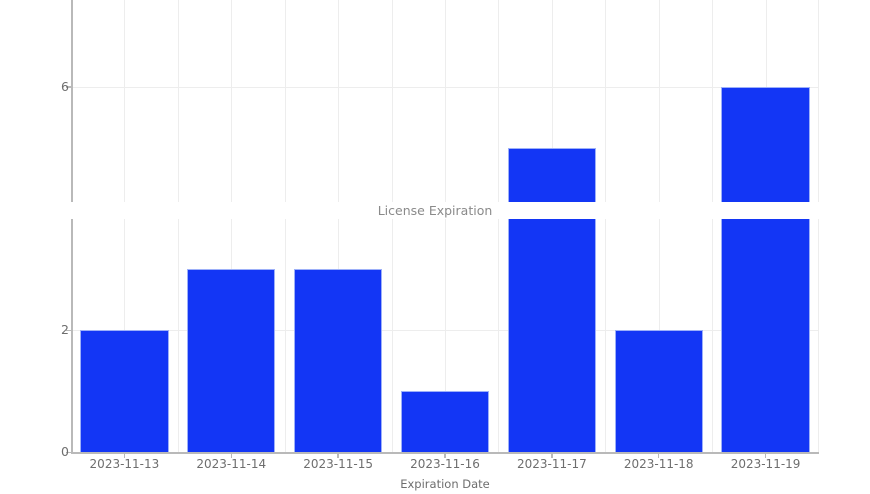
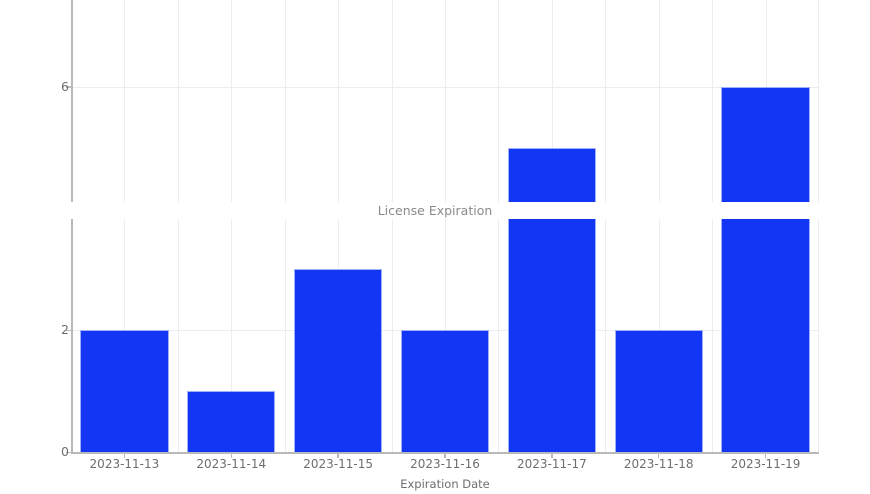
2023-11-14: 3 -> 1
2023-11-16: 1 -> 2
